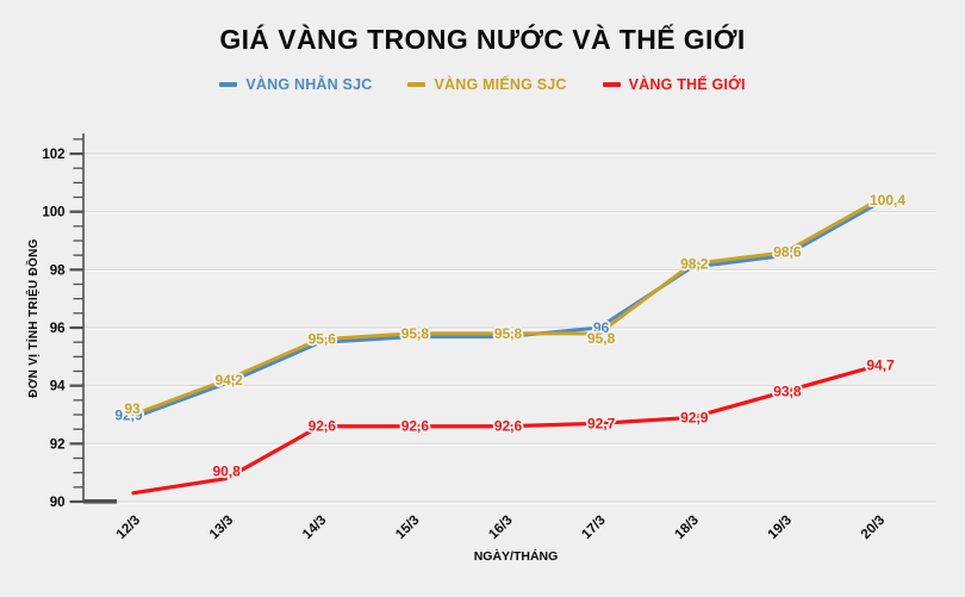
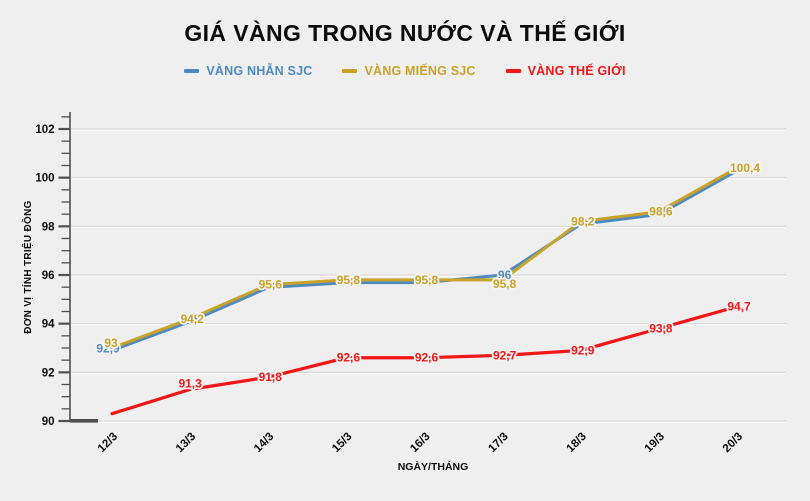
VÀNG THẾ GIỚI/13/3: 90,8 -> 91,3
VÀNG THẾ GIỚI/14/3: 92,6 -> 91,8
